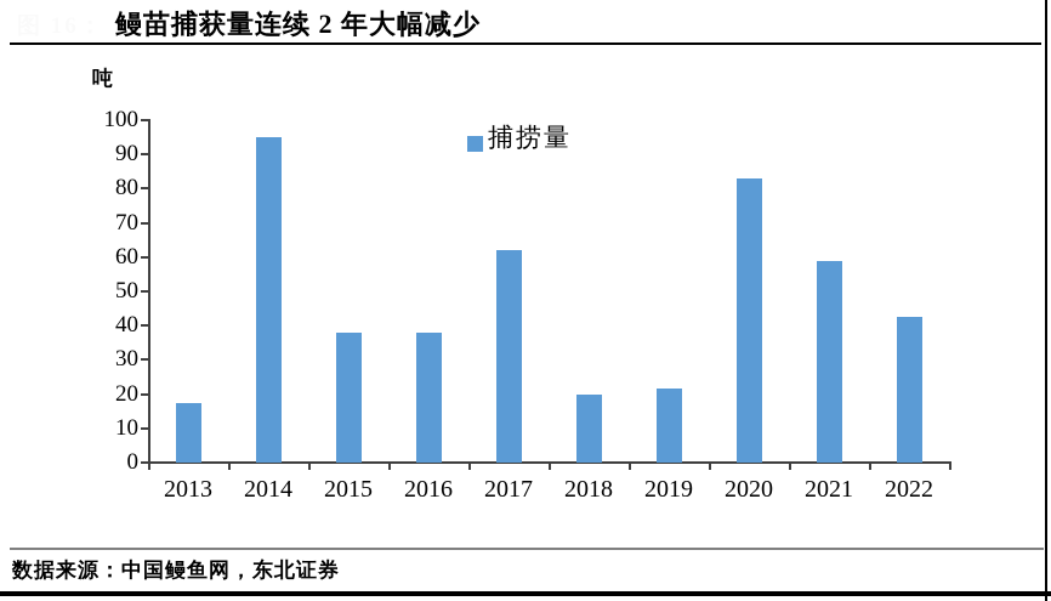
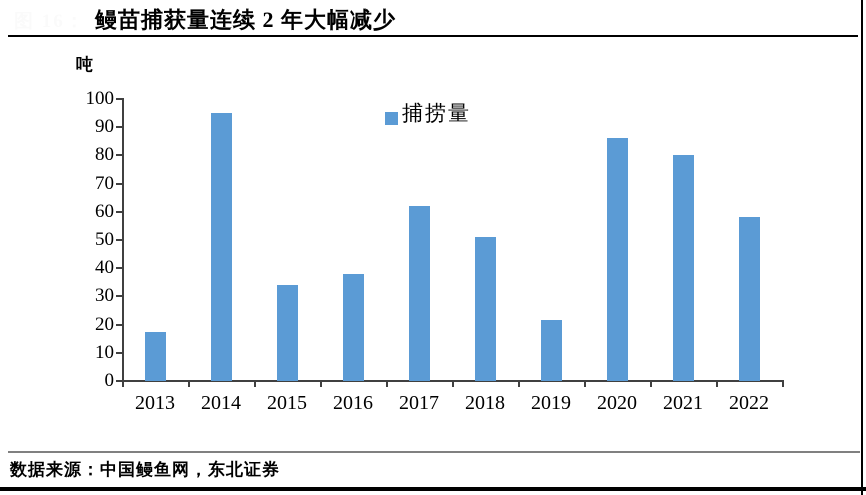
2015: 38 -> 34
2018: 20 -> 51
2020: 83 -> 86
2021: 59 -> 80
2022: 42 -> 58
